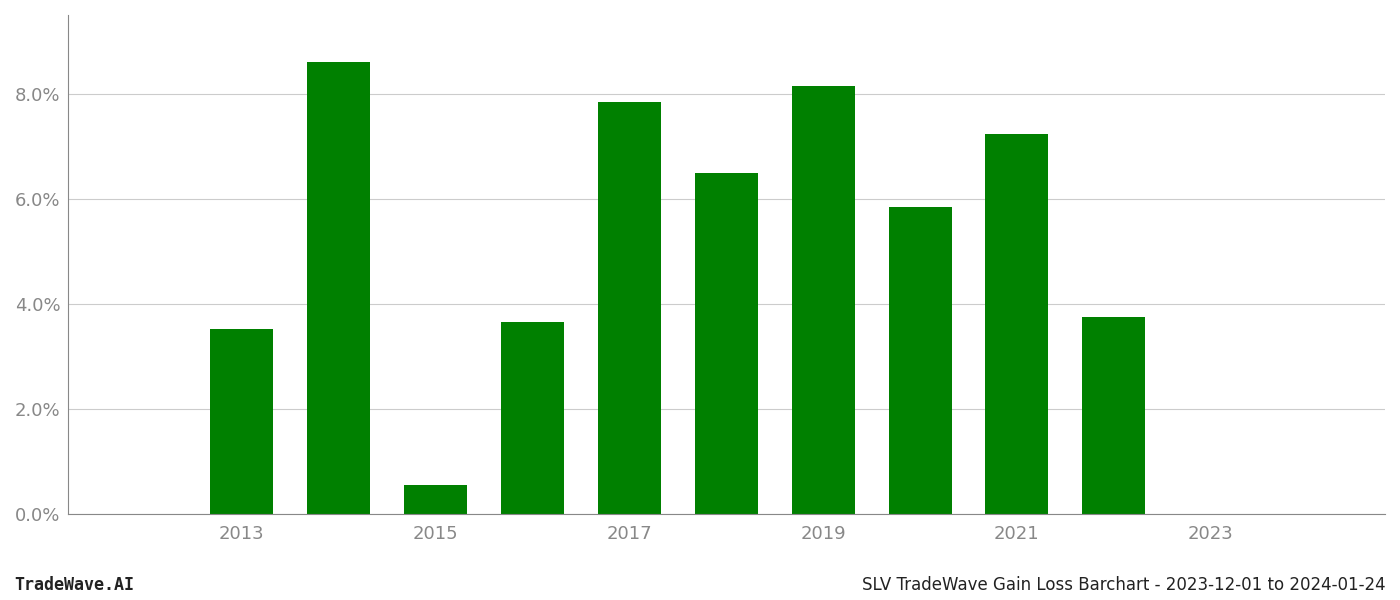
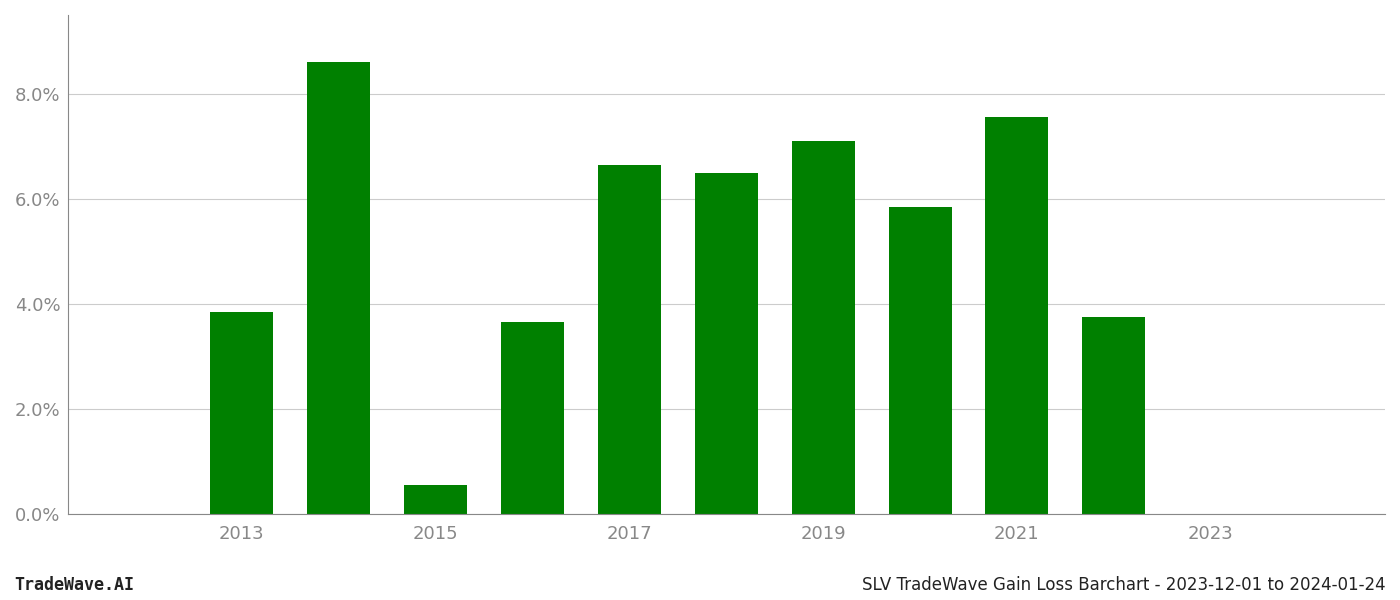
2013: 3.52% -> 3.85%
2017: 7.84% -> 6.65%
2019: 8.14% -> 7.10%
2021: 7.24% -> 7.55%
